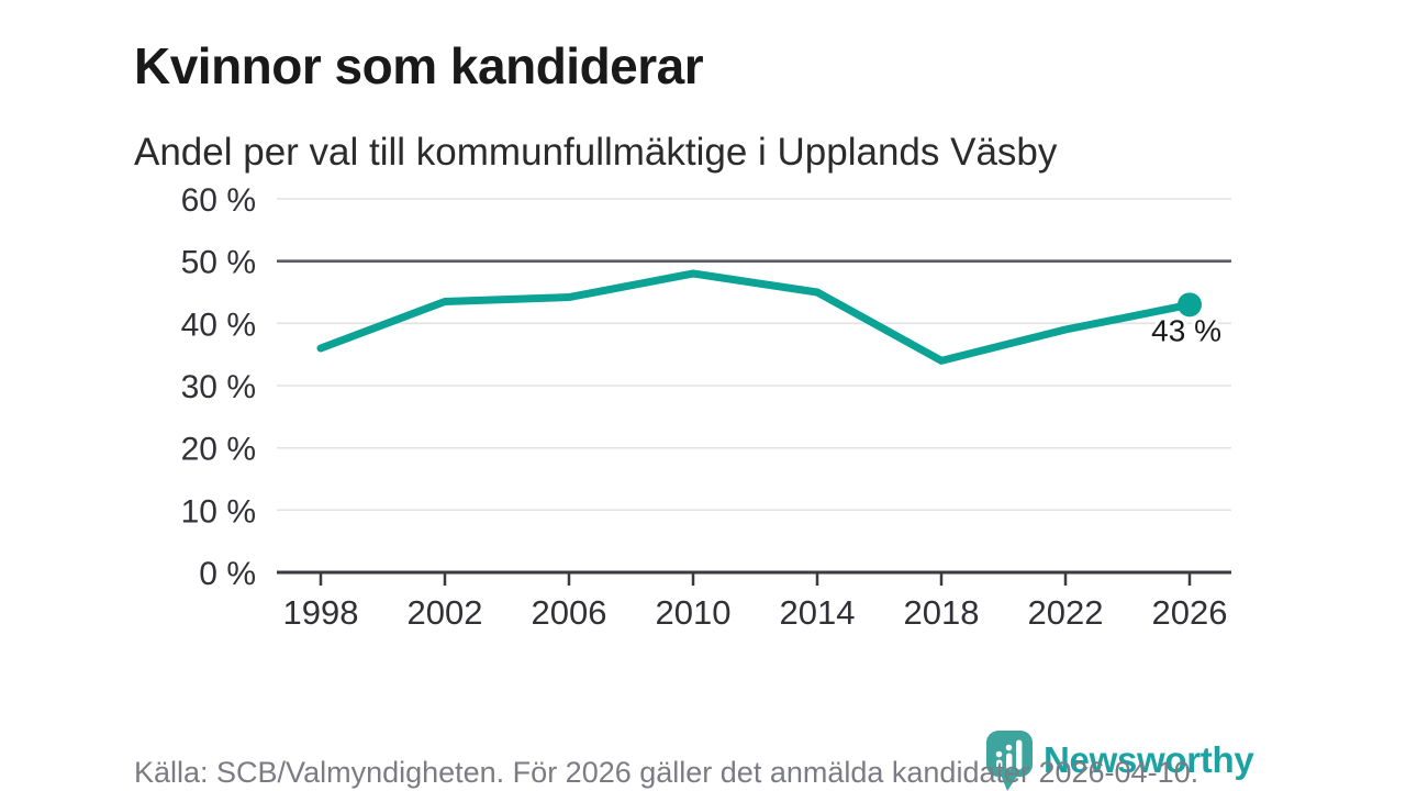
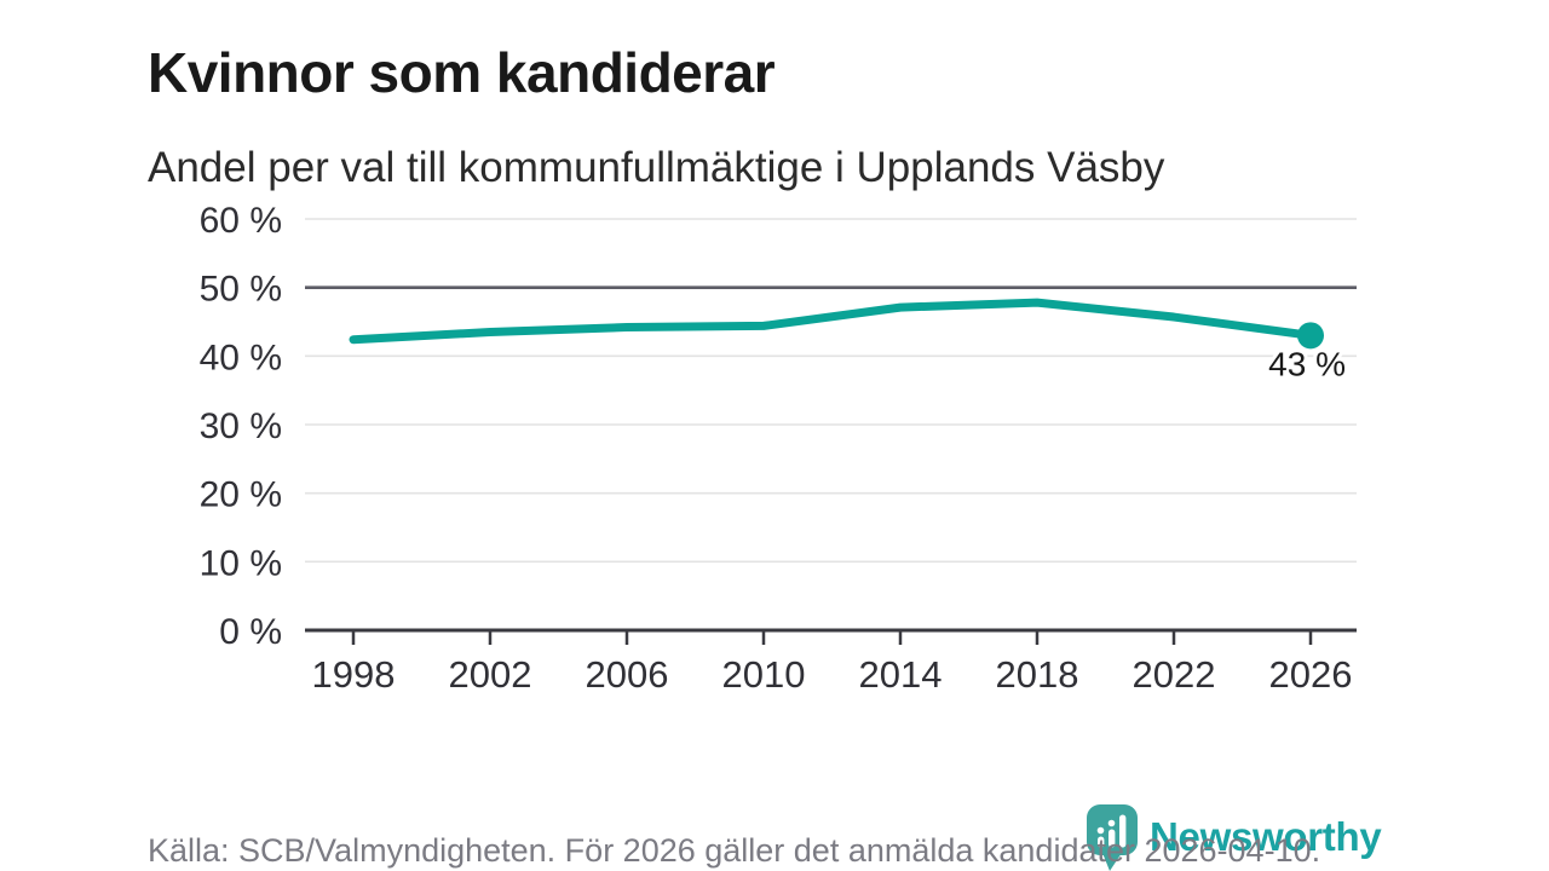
1998: 36% -> 42%
2010: 48% -> 44%
2014: 45% -> 47%
2018: 34% -> 48%
2022: 39% -> 46%
